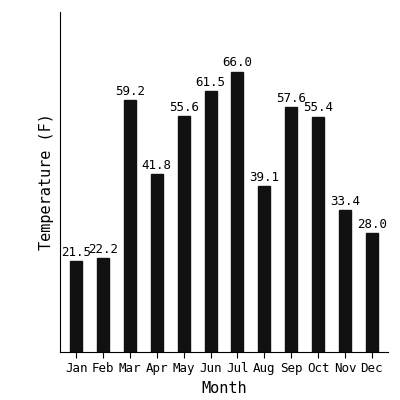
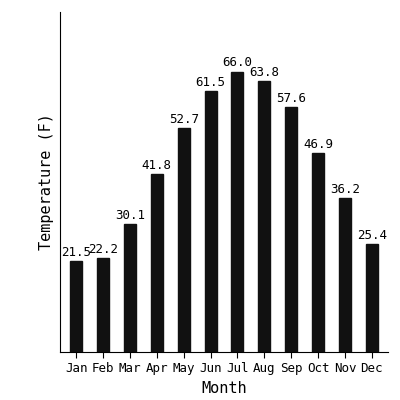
Mar: 59.2 -> 30.1
May: 55.6 -> 52.7
Aug: 39.1 -> 63.8
Oct: 55.4 -> 46.9
Nov: 33.4 -> 36.2
Dec: 28.0 -> 25.4
